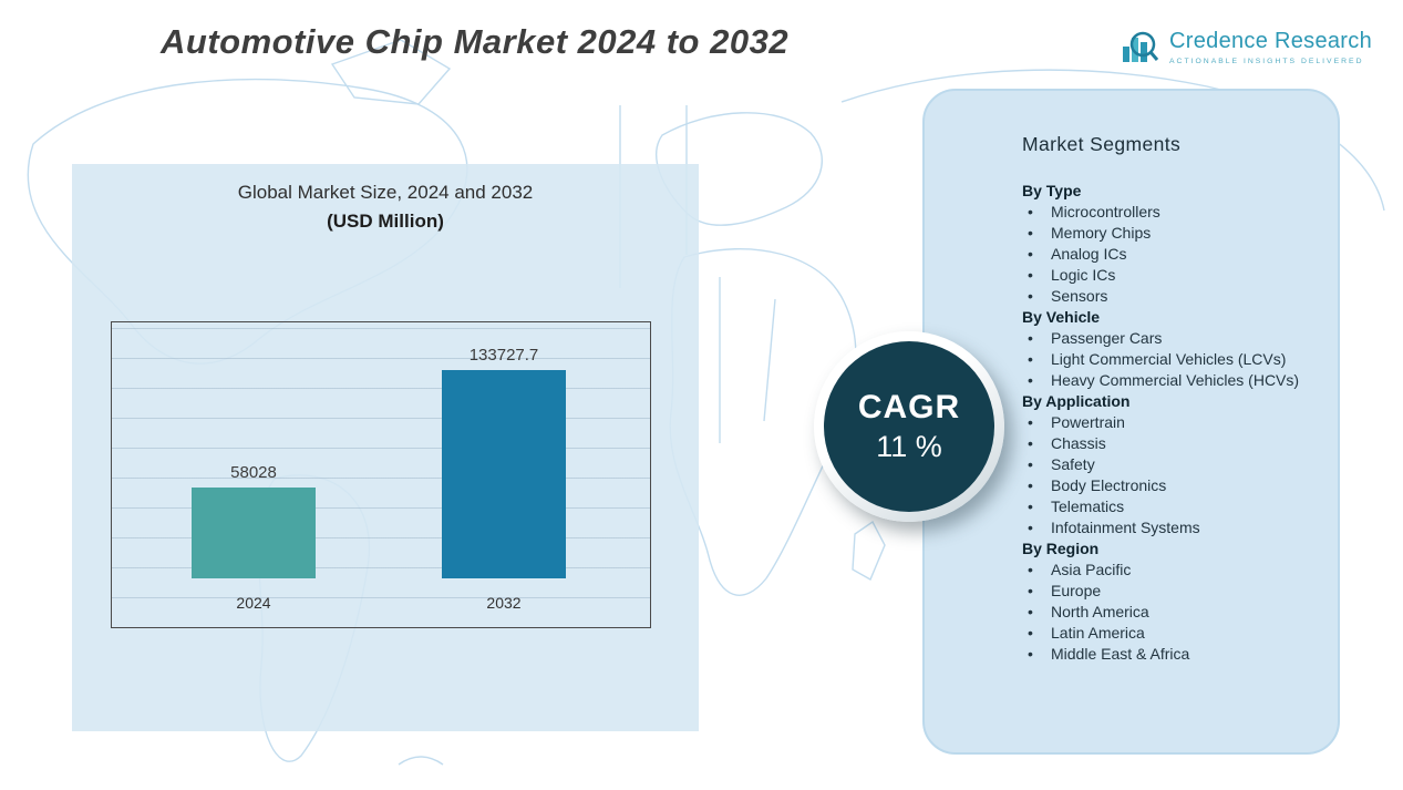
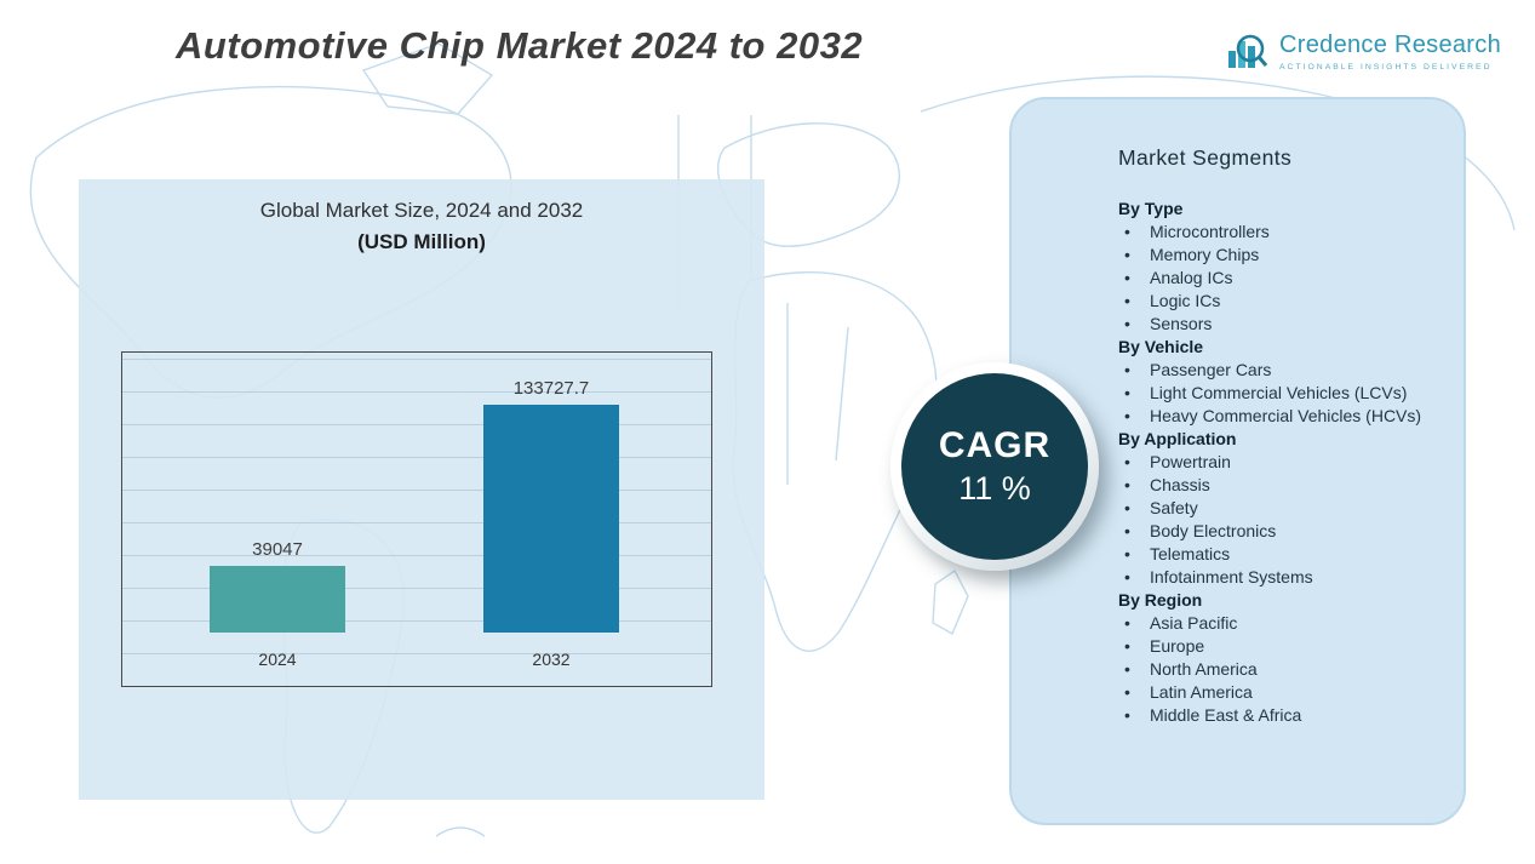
2024: 58028 -> 39047
